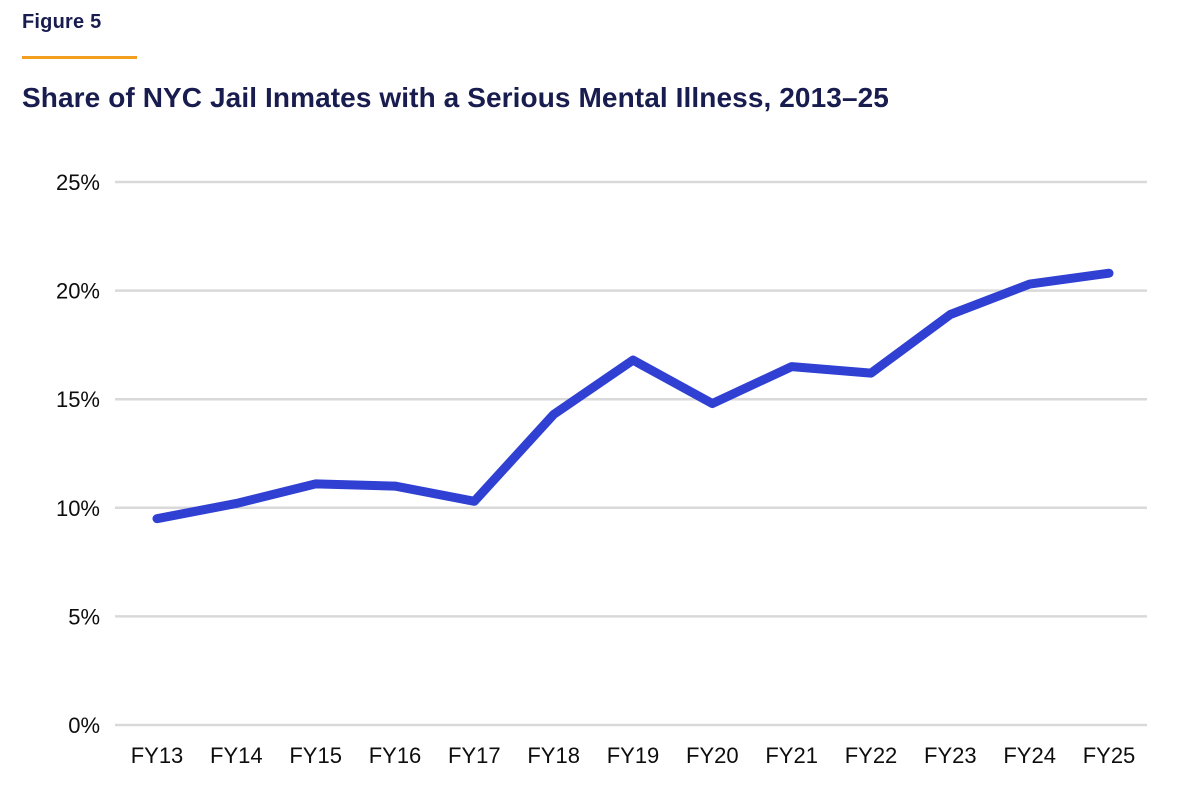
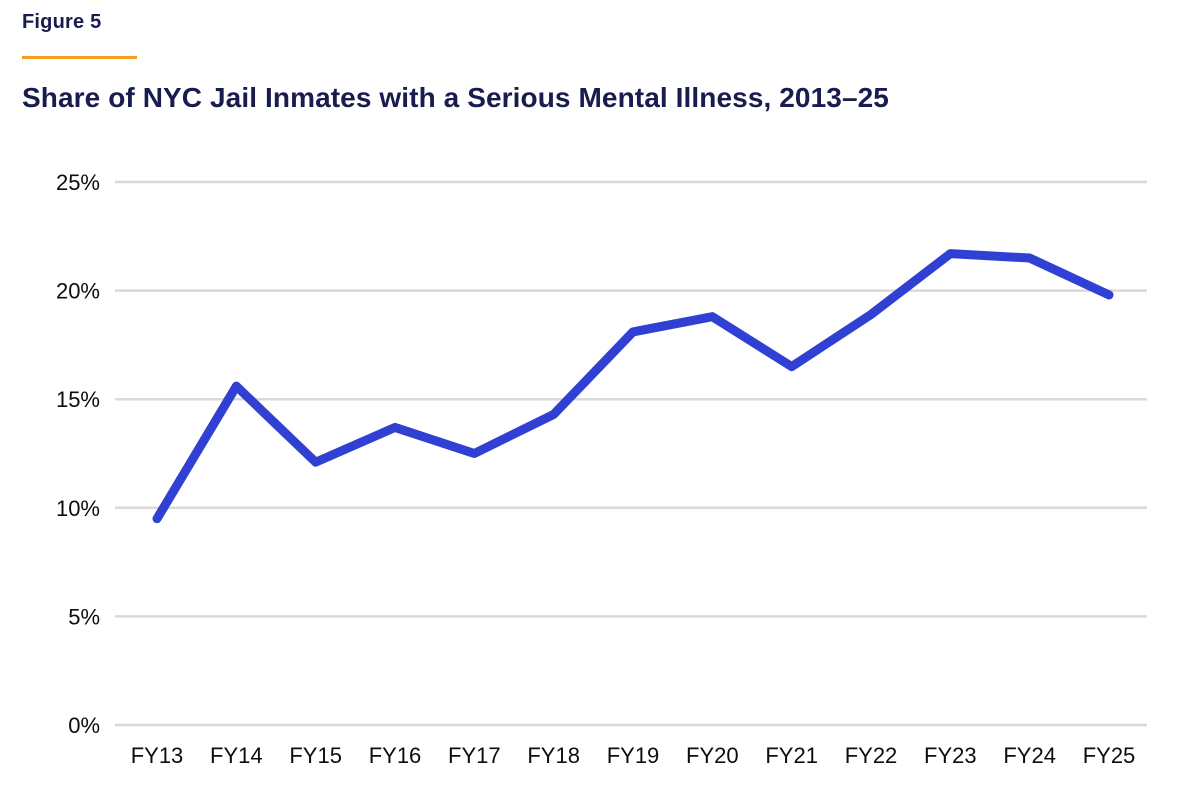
FY14: 10.2% -> 15.6%
FY15: 11.1% -> 12.1%
FY16: 11.0% -> 13.7%
FY17: 10.3% -> 12.5%
FY19: 16.8% -> 18.1%
FY20: 14.8% -> 18.8%
FY22: 16.2% -> 18.9%
FY23: 18.9% -> 21.7%
FY24: 20.3% -> 21.5%
FY25: 20.8% -> 19.8%
